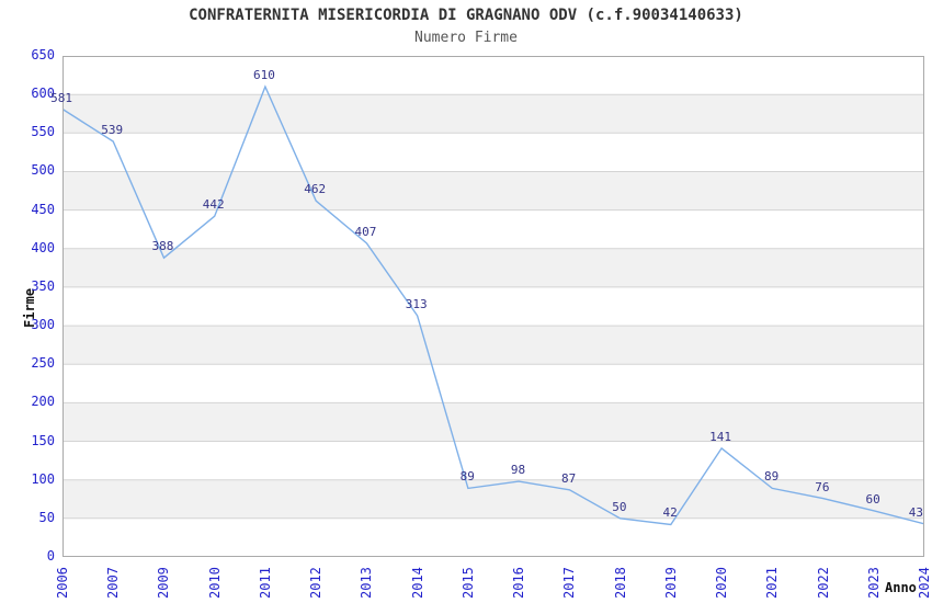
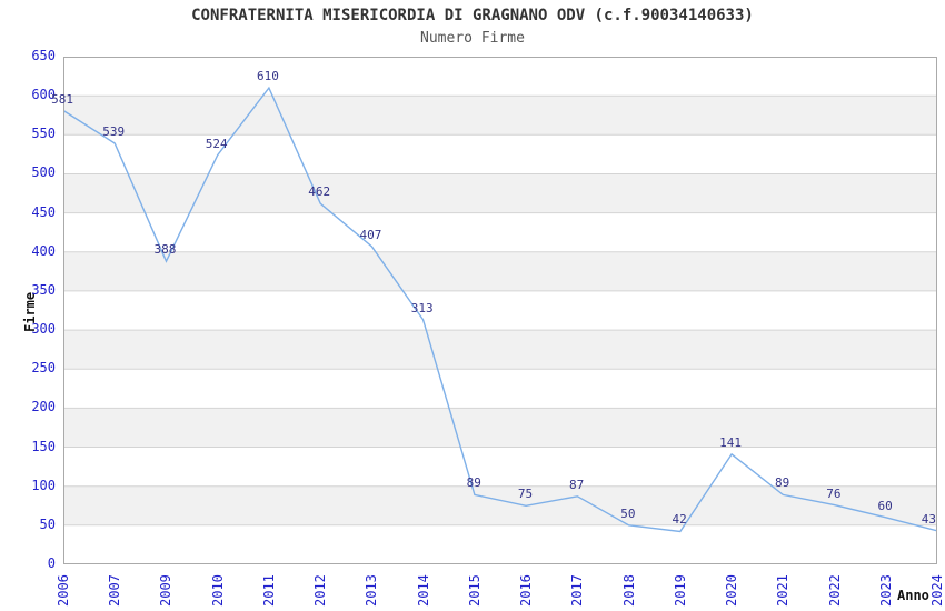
2010: 442 -> 524
2016: 98 -> 75
